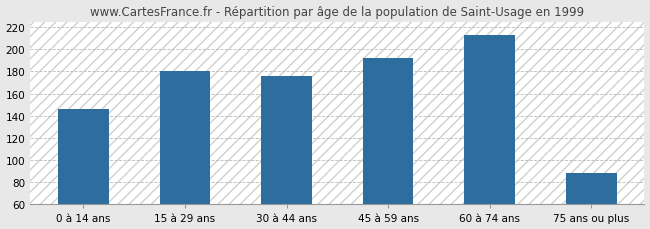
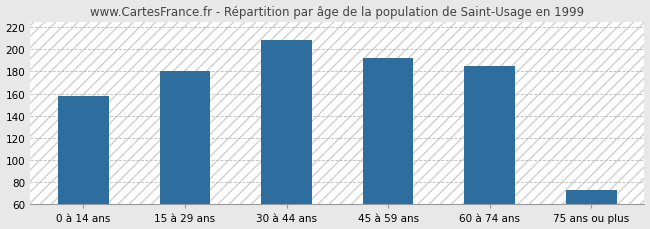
0 à 14 ans: 146 -> 158
30 à 44 ans: 176 -> 208
60 à 74 ans: 213 -> 185
75 ans ou plus: 88 -> 73
